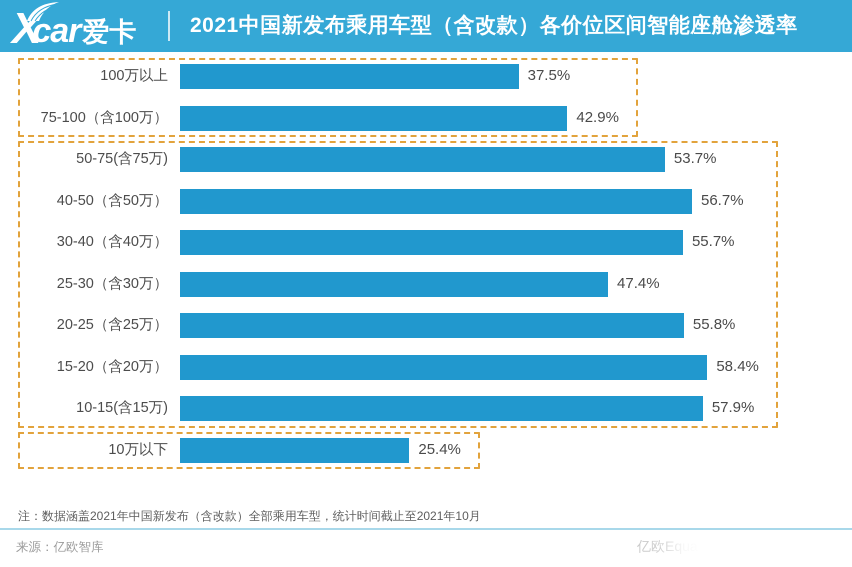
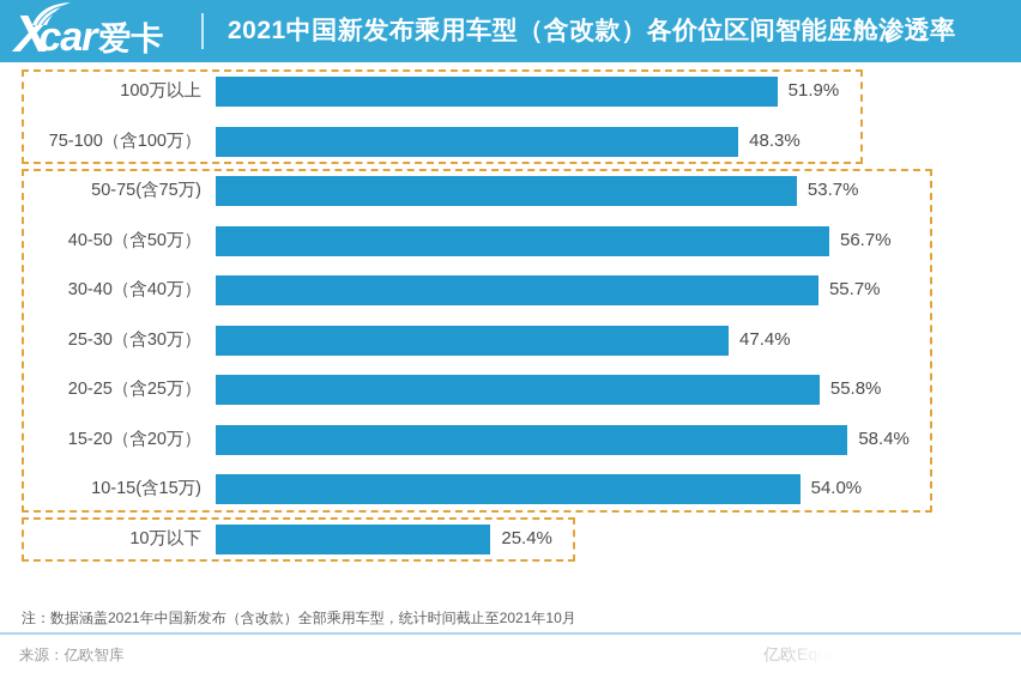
100万以上: 37.5% -> 51.9%
75-100（含100万）: 42.9% -> 48.3%
10-15(含15万): 57.9% -> 54.0%
